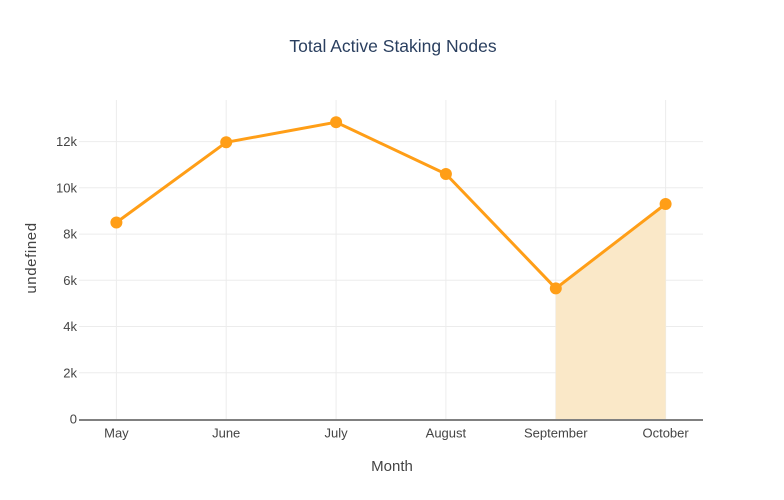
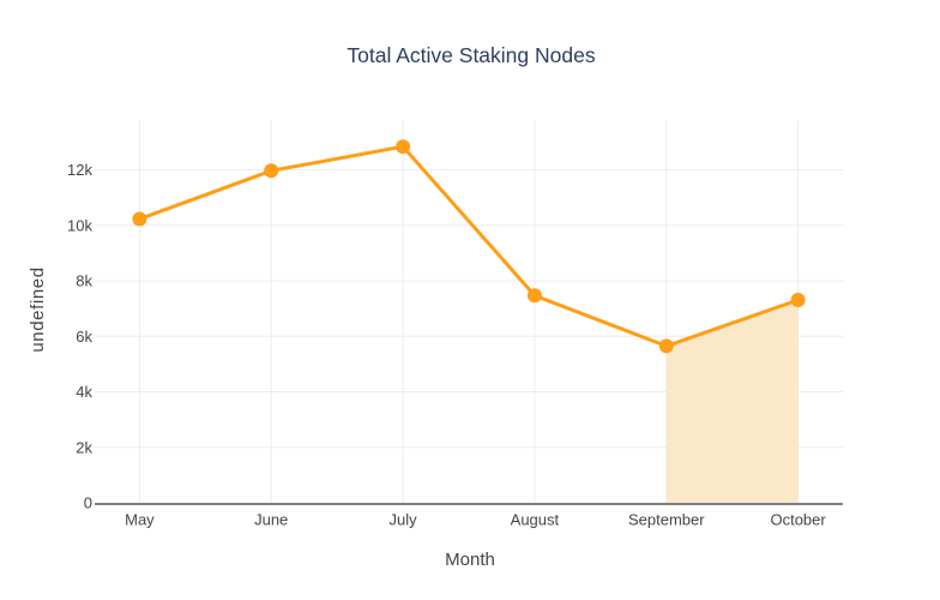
May: 8.5k -> 10.2k
August: 10.6k -> 7.5k
October: 9.3k -> 7.3k
